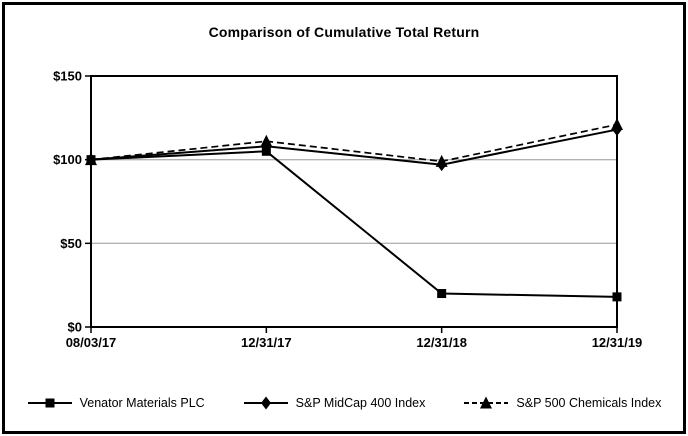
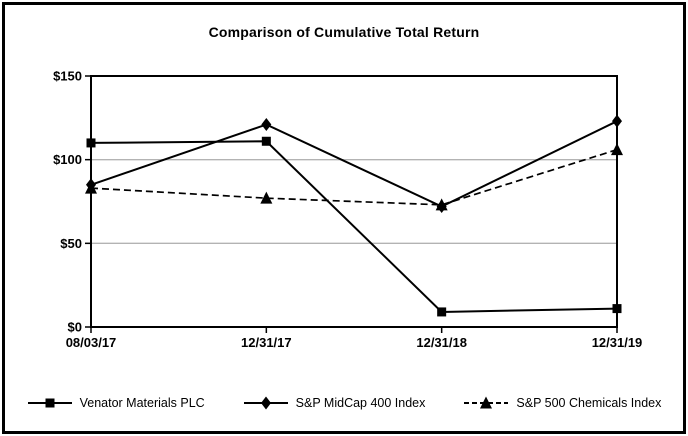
Venator Materials PLC/08/03/17: $100 -> $110
S&P MidCap 400 Index/08/03/17: $100 -> $85
S&P 500 Chemicals Index/08/03/17: $100 -> $83
Venator Materials PLC/12/31/17: $105 -> $111
S&P MidCap 400 Index/12/31/17: $108 -> $121
S&P 500 Chemicals Index/12/31/17: $111 -> $77
Venator Materials PLC/12/31/18: $20 -> $9
S&P MidCap 400 Index/12/31/18: $97 -> $72
S&P 500 Chemicals Index/12/31/18: $99 -> $73
Venator Materials PLC/12/31/19: $18 -> $11
S&P MidCap 400 Index/12/31/19: $118 -> $123
S&P 500 Chemicals Index/12/31/19: $121 -> $106
